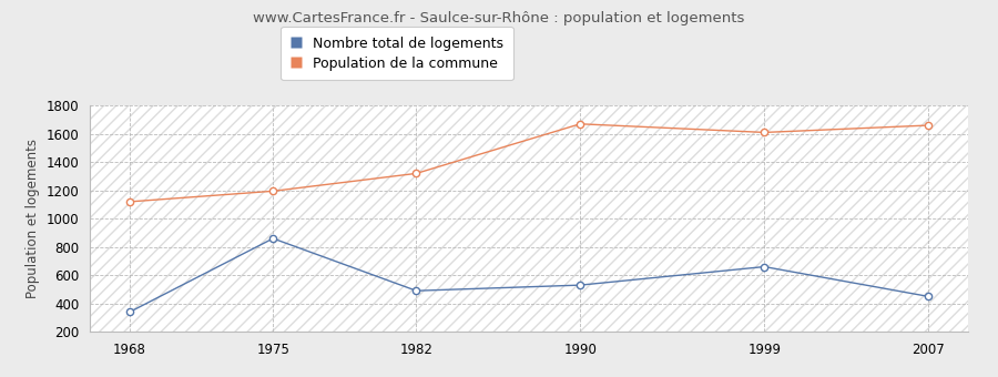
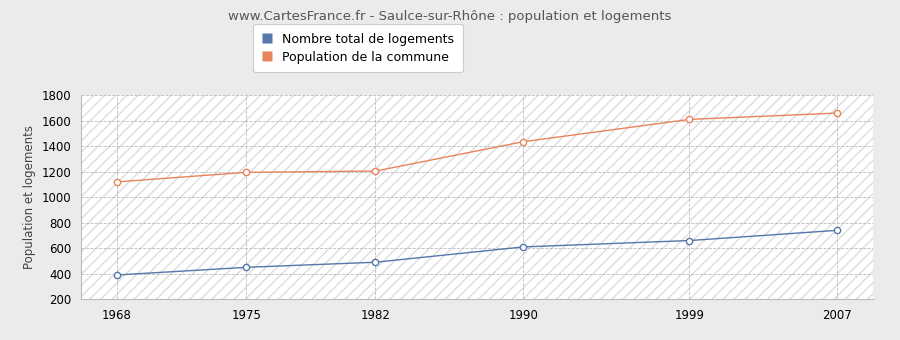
Nombre total de logements/1968: 340 -> 390
Nombre total de logements/1975: 860 -> 450
Population de la commune/1982: 1320 -> 1200
Nombre total de logements/1990: 530 -> 610
Population de la commune/1990: 1670 -> 1440
Nombre total de logements/2007: 450 -> 740
